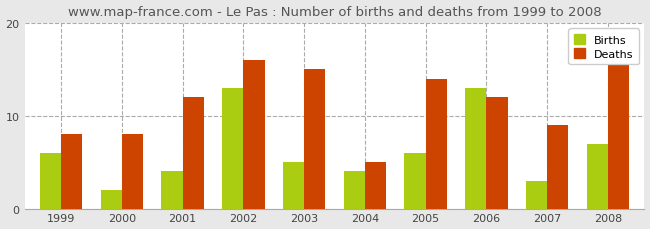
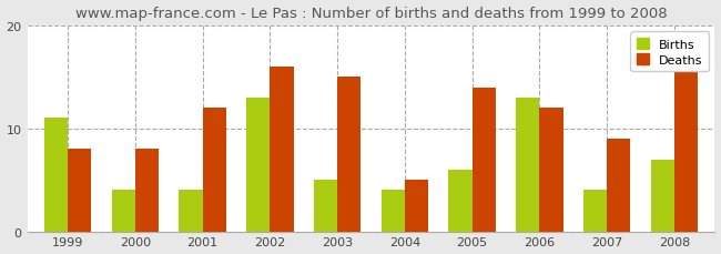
Births/1999: 6 -> 11
Births/2000: 2 -> 4
Births/2007: 3 -> 4
